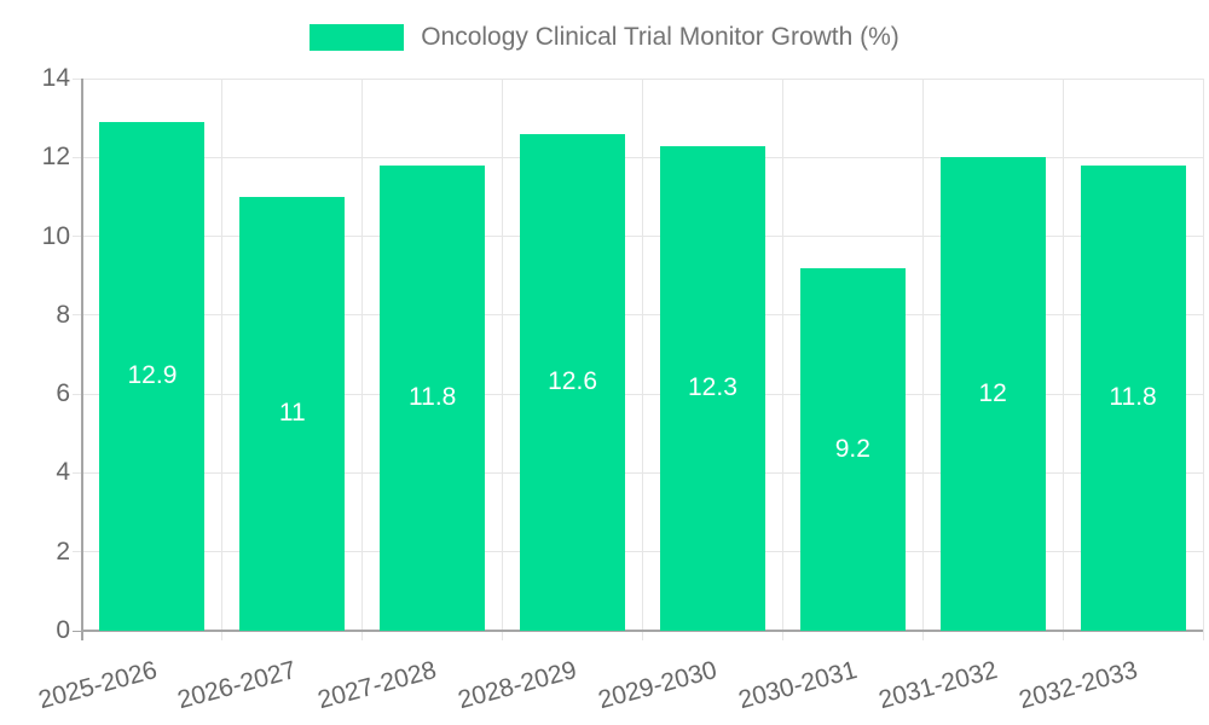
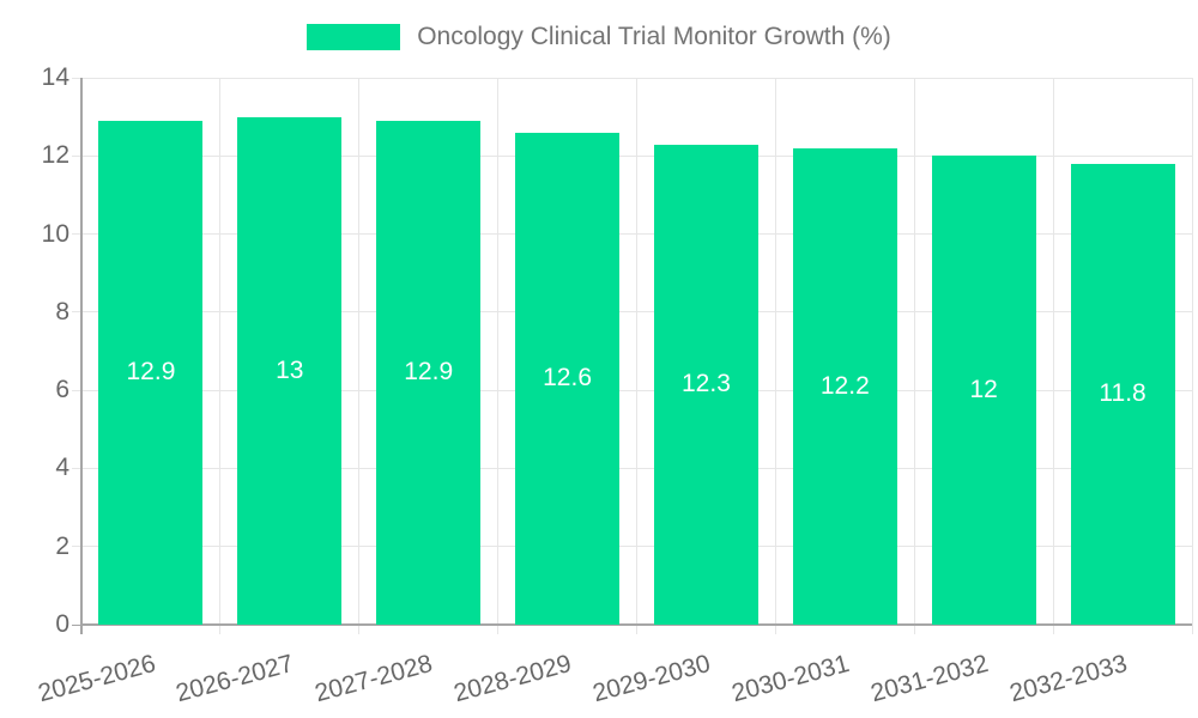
2026-2027: 11 -> 13
2027-2028: 11.8 -> 12.9
2030-2031: 9.2 -> 12.2
